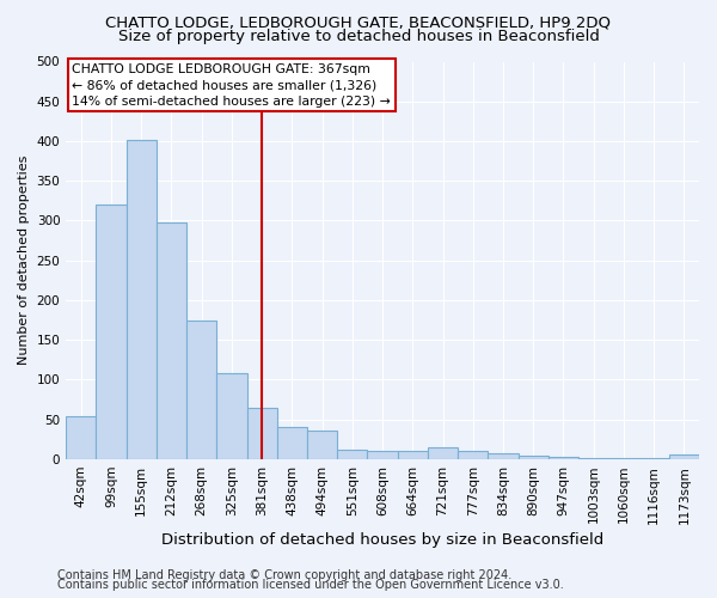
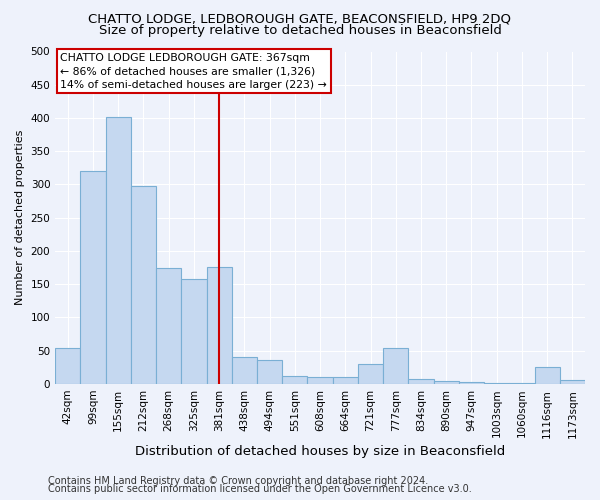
325sqm: 108 -> 158
381sqm: 64 -> 176
721sqm: 15 -> 30
777sqm: 10 -> 54
1116sqm: 1 -> 26
